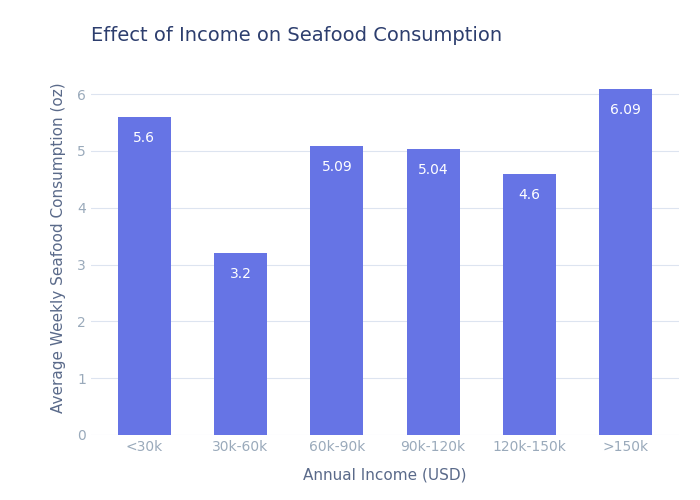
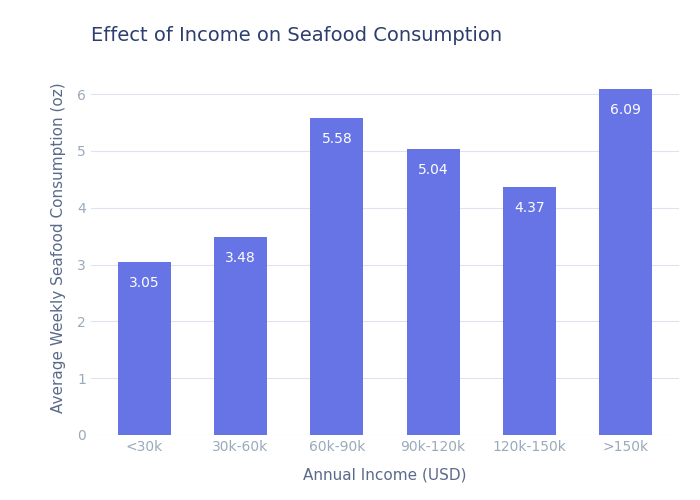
<30k: 5.6 -> 3.05
30k-60k: 3.2 -> 3.48
60k-90k: 5.09 -> 5.58
120k-150k: 4.6 -> 4.37
